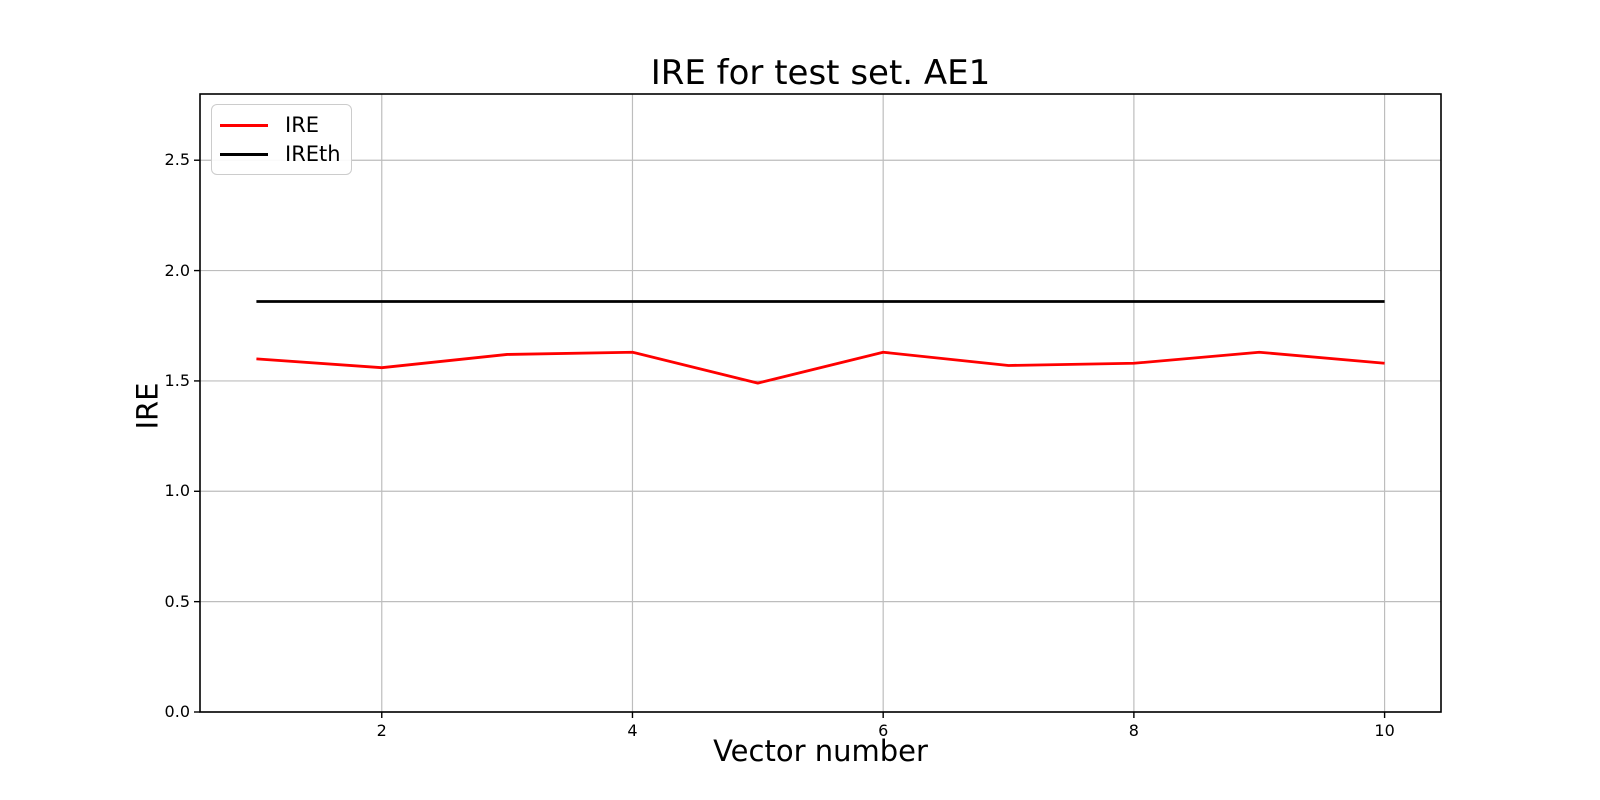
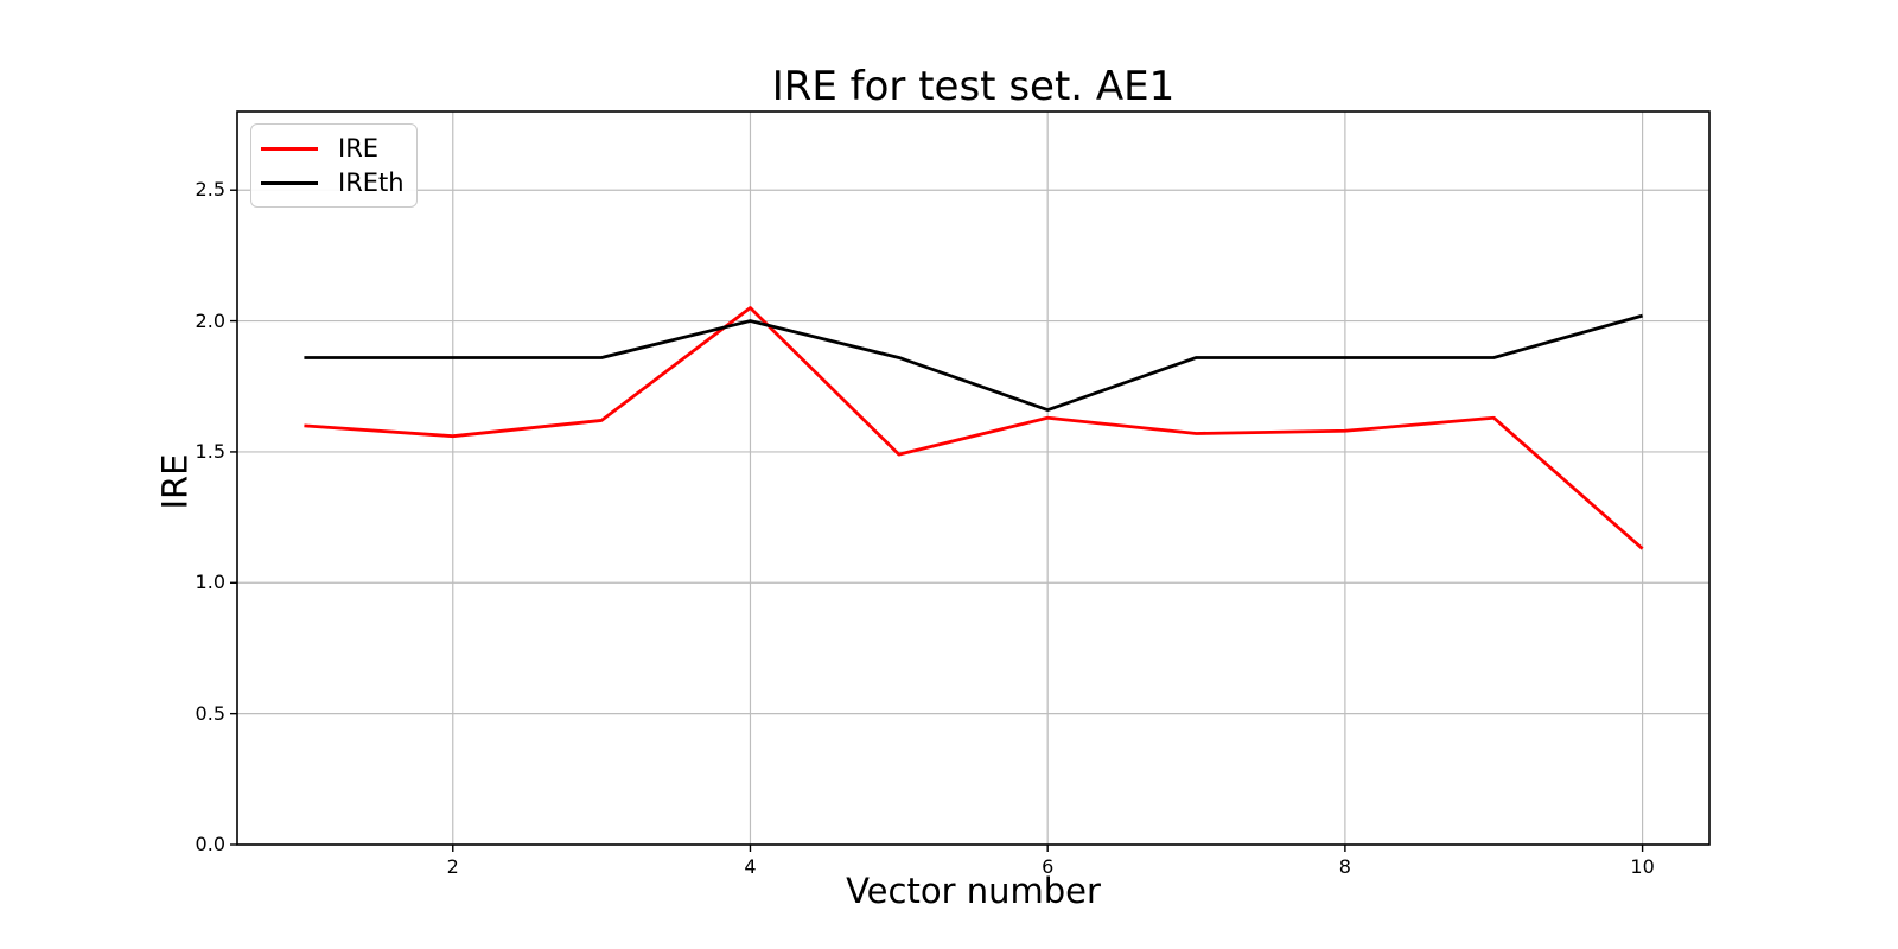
IRE/4: 1.63 -> 2.05
IREth/4: 1.86 -> 2.00
IREth/6: 1.86 -> 1.66
IRE/10: 1.58 -> 1.13
IREth/10: 1.86 -> 2.02
